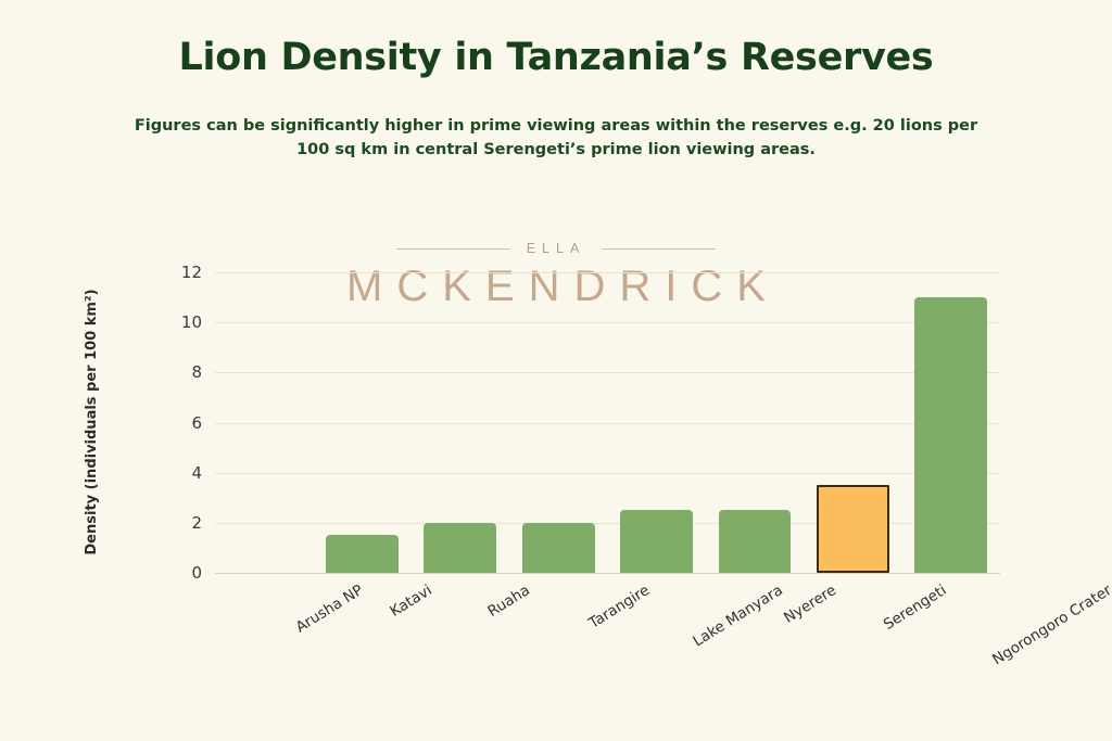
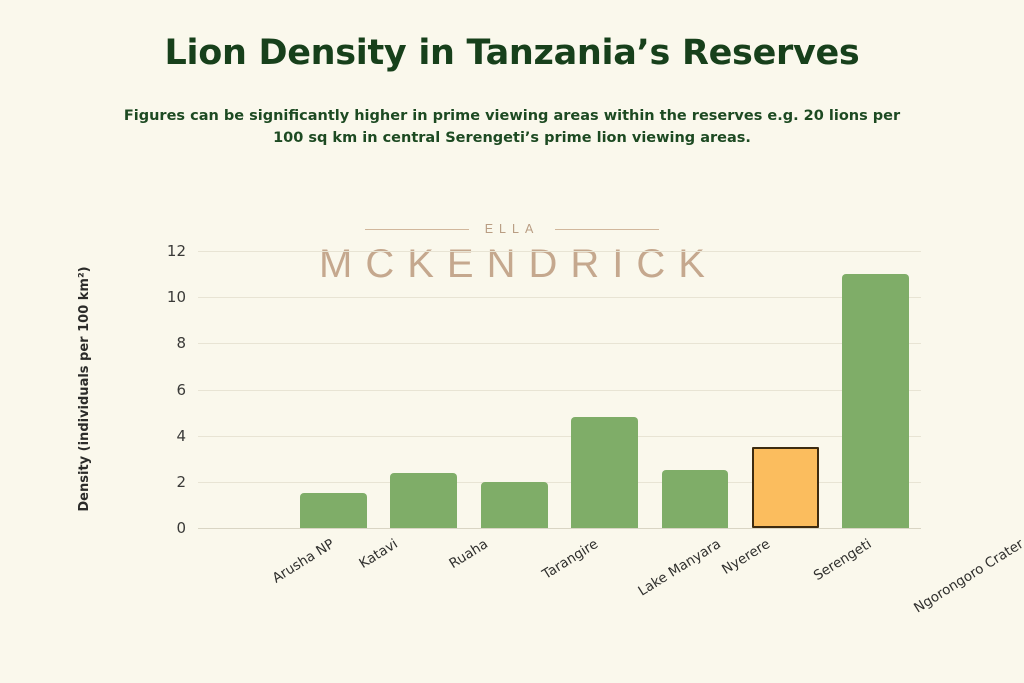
Ruaha: 2.0 -> 2.4
Lake Manyara: 2.5 -> 4.8
